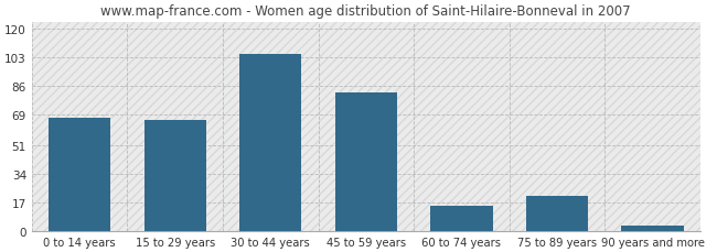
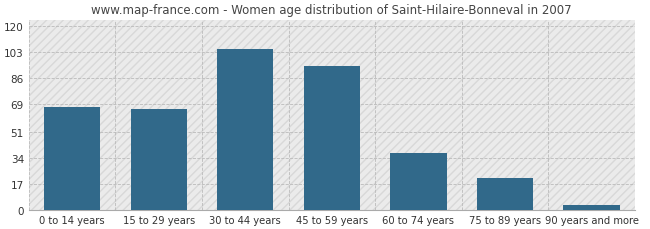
45 to 59 years: 82 -> 94
60 to 74 years: 15 -> 37
